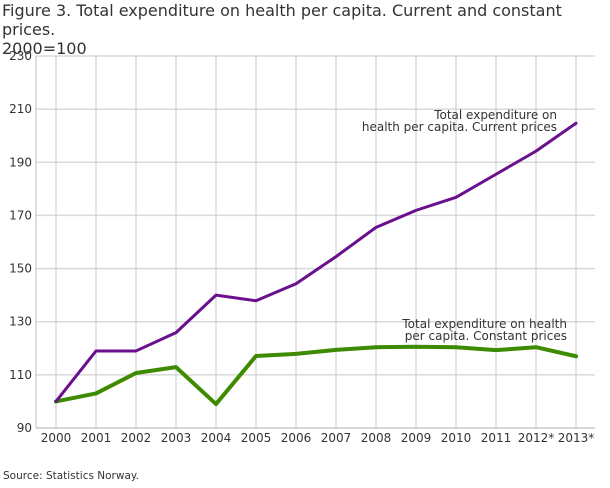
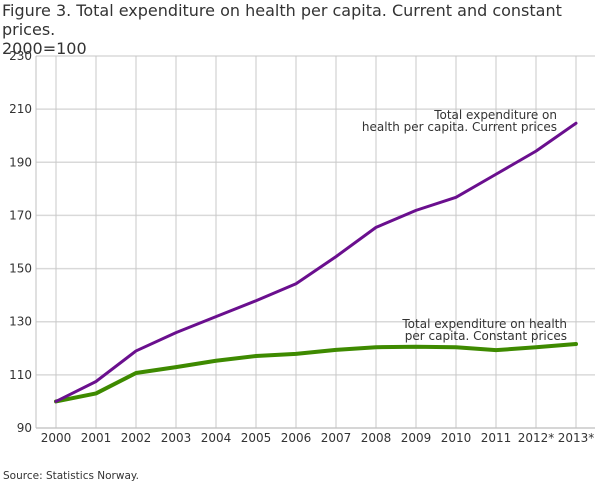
Total expenditure on health per capita. Current prices/2001: 119 -> 108
Total expenditure on health per capita. Current prices/2004: 140 -> 132
Total expenditure on health per capita. Constant prices/2004: 99 -> 115
Total expenditure on health per capita. Constant prices/2013*: 117 -> 122
